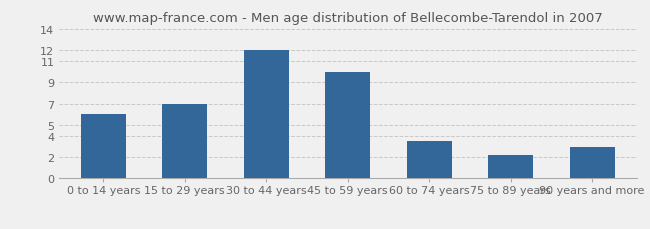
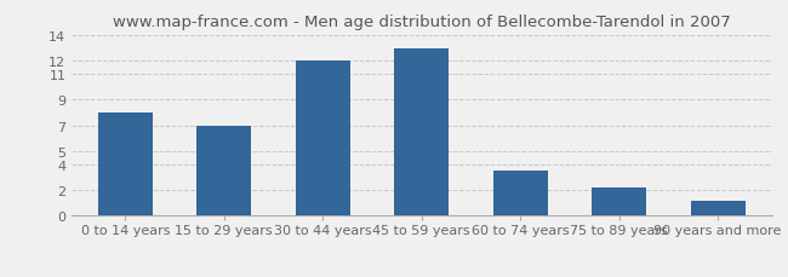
0 to 14 years: 6.0 -> 8.0
45 to 59 years: 10.0 -> 13.0
90 years and more: 2.9 -> 1.2
